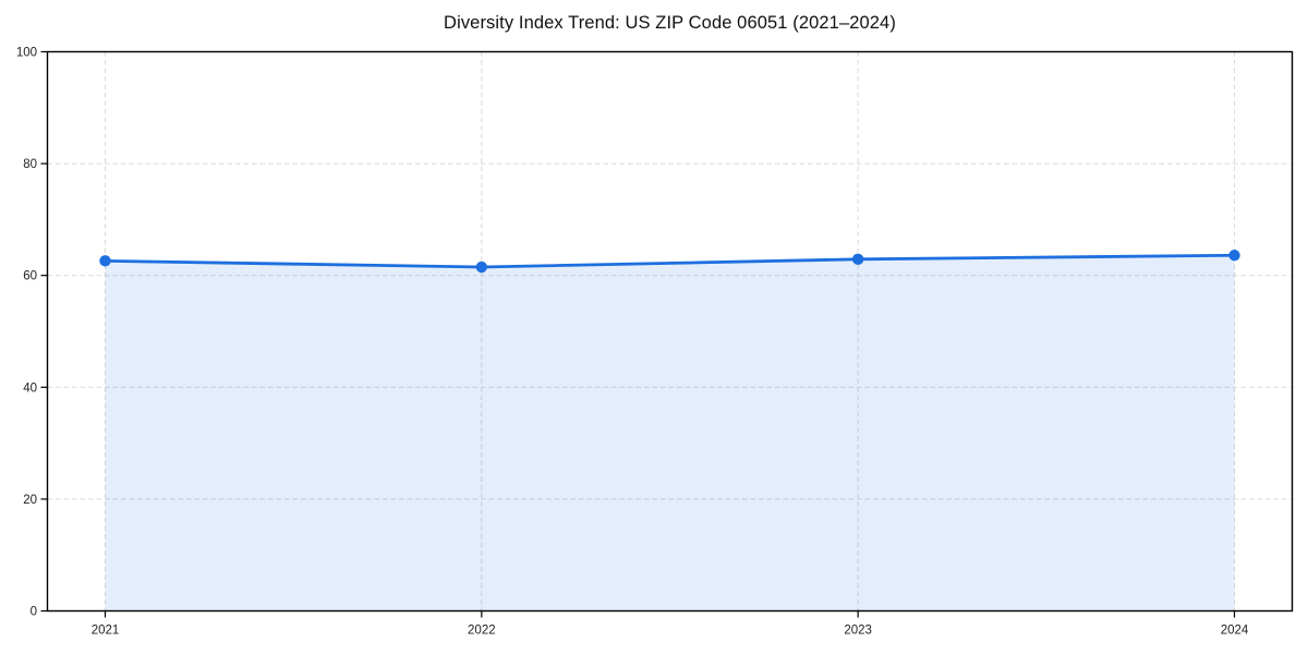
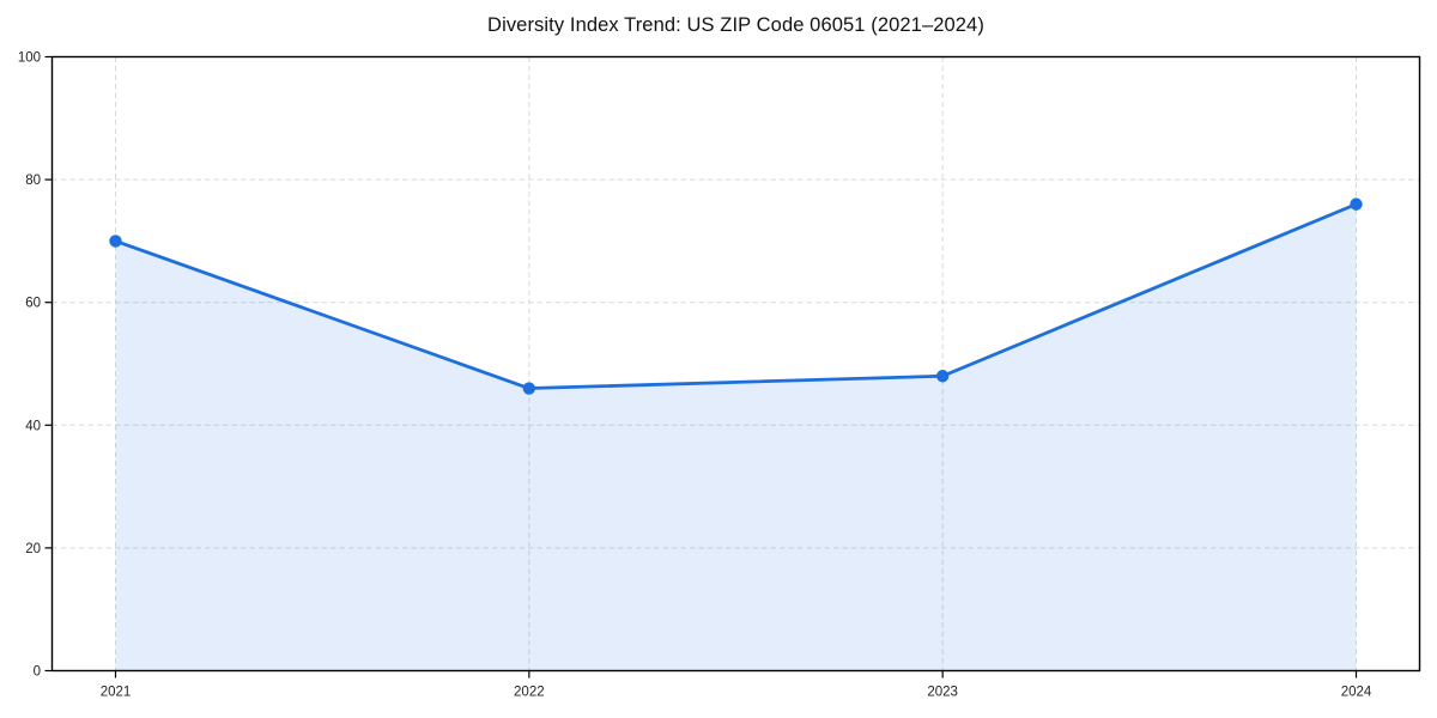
2021: 63 -> 70
2022: 62 -> 46
2023: 63 -> 48
2024: 64 -> 76
